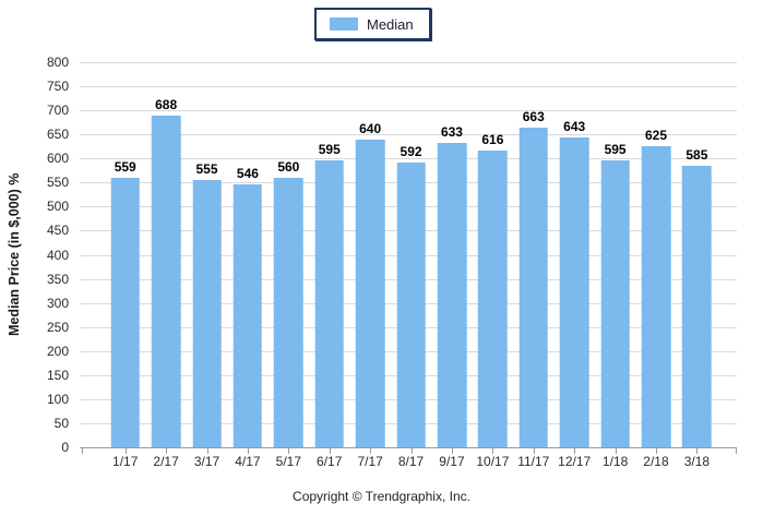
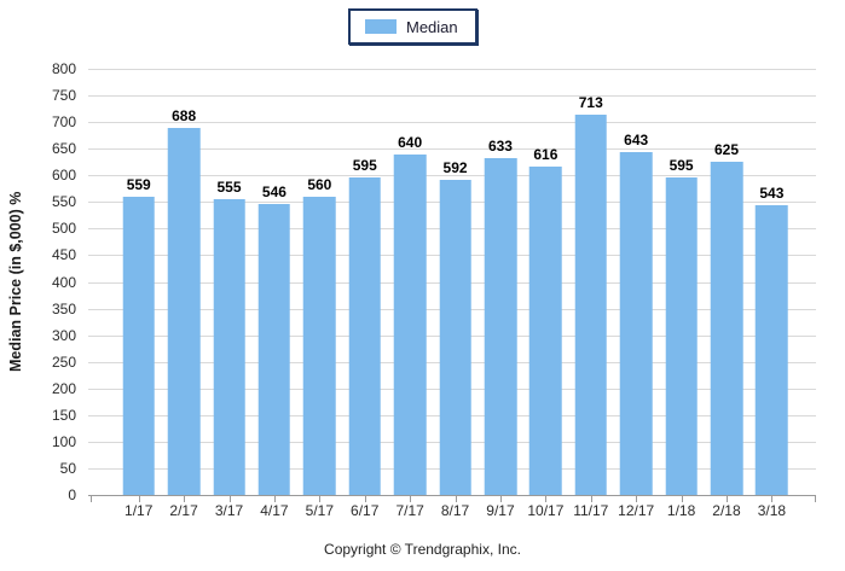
11/17: 663 -> 713
3/18: 585 -> 543
